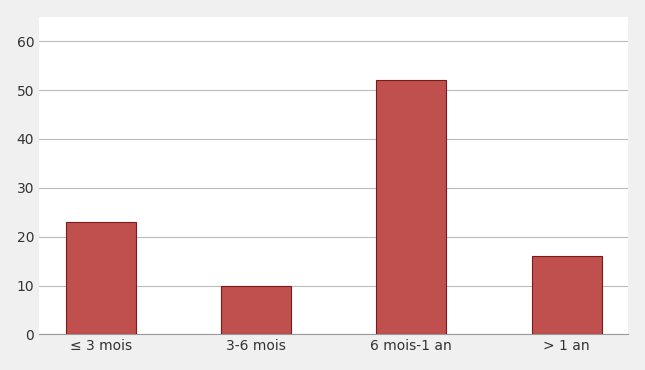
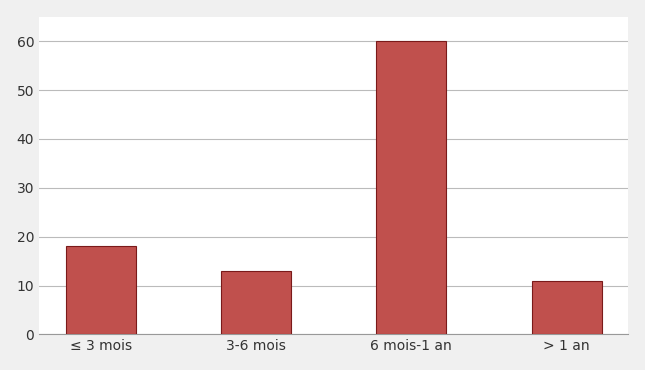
≤ 3 mois: 23 -> 18
3-6 mois: 10 -> 13
6 mois-1 an: 52 -> 60
> 1 an: 16 -> 11
